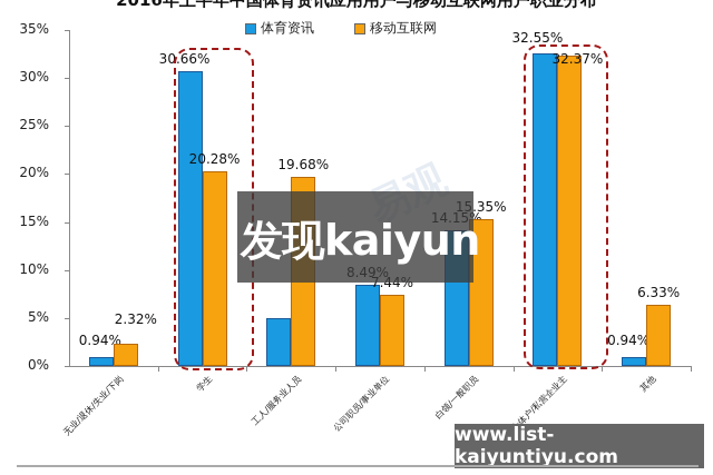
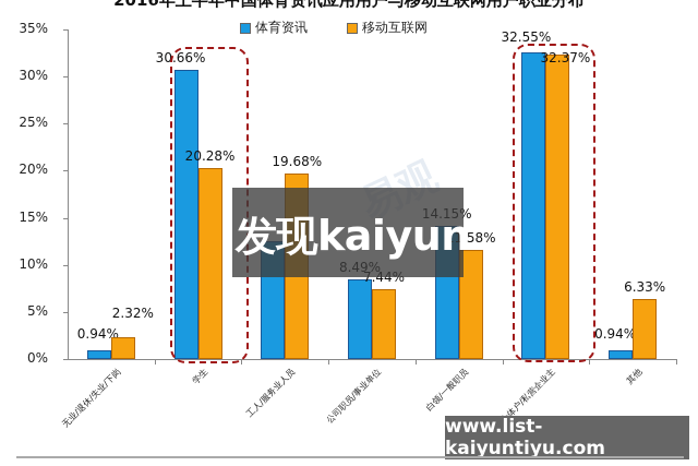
体育资讯/工人/服务业人员: 5% -> 12%
移动互联网/白领/一般职员: 15.35% -> 11.58%
